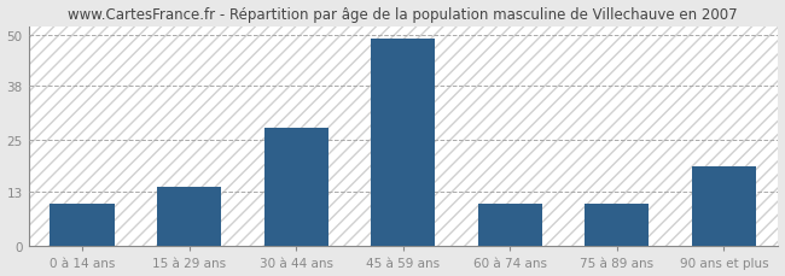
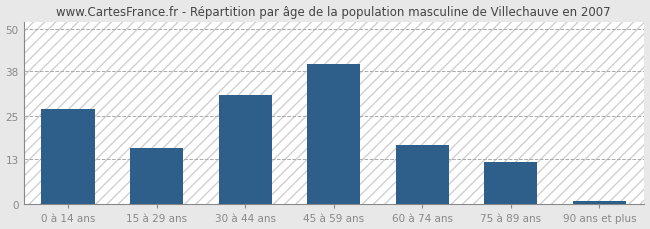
0 à 14 ans: 10 -> 27
15 à 29 ans: 14 -> 16
30 à 44 ans: 28 -> 31
45 à 59 ans: 49 -> 40
60 à 74 ans: 10 -> 17
75 à 89 ans: 10 -> 12
90 ans et plus: 19 -> 1
